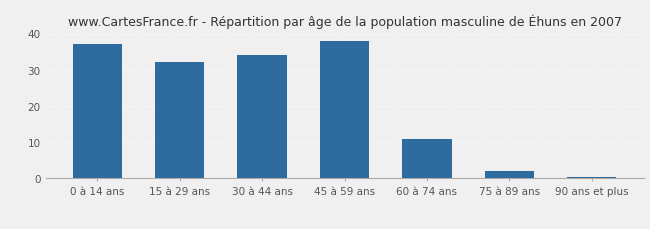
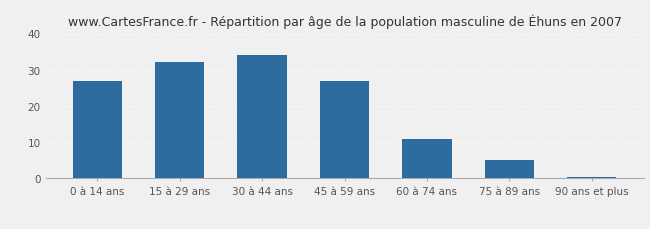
0 à 14 ans: 37.0 -> 27.0
45 à 59 ans: 38.0 -> 27.0
75 à 89 ans: 2.0 -> 5.0
